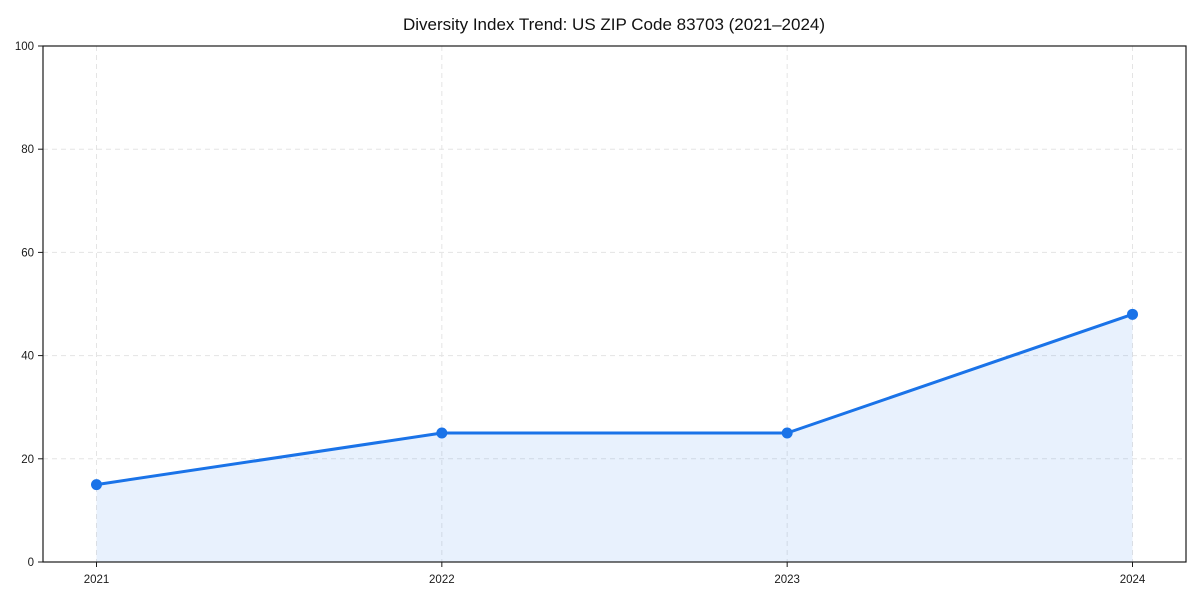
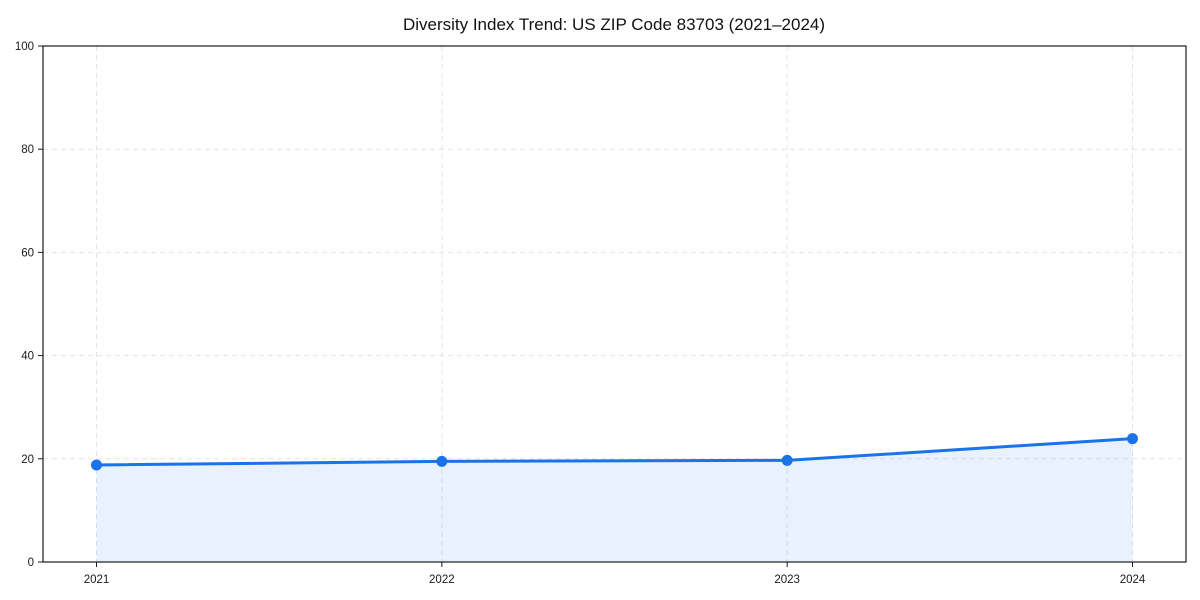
2021: 15 -> 19
2022: 25 -> 20
2023: 25 -> 20
2024: 48 -> 24
